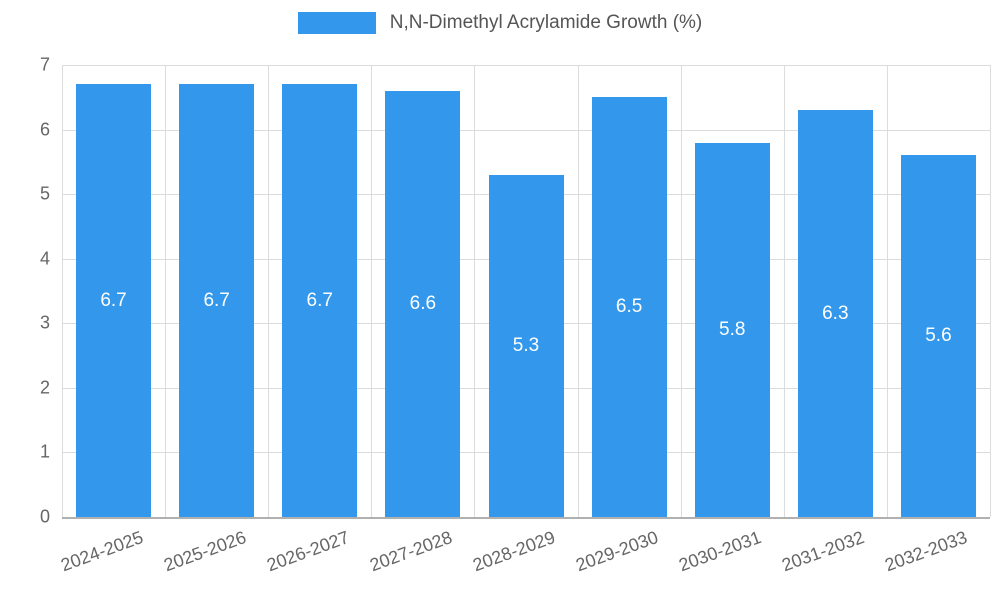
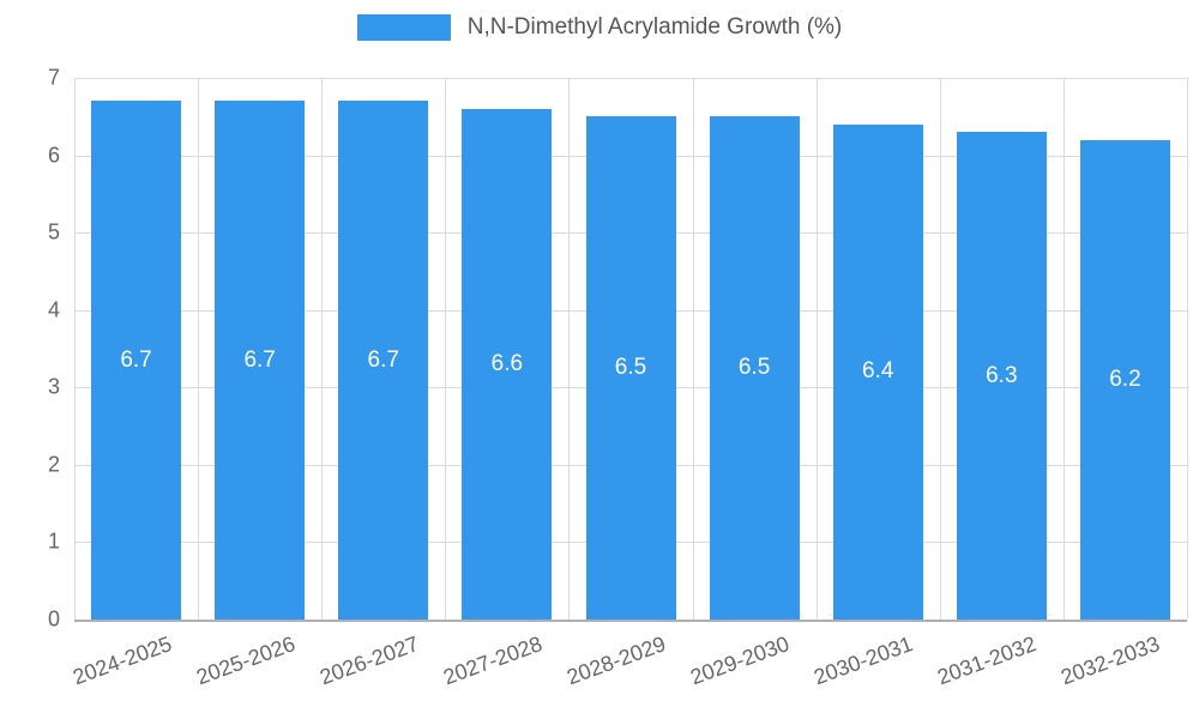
2028-2029: 5.3 -> 6.5
2030-2031: 5.8 -> 6.4
2032-2033: 5.6 -> 6.2
